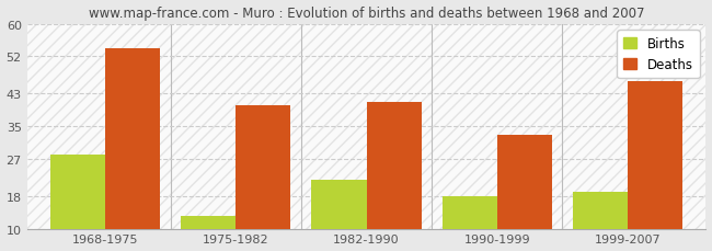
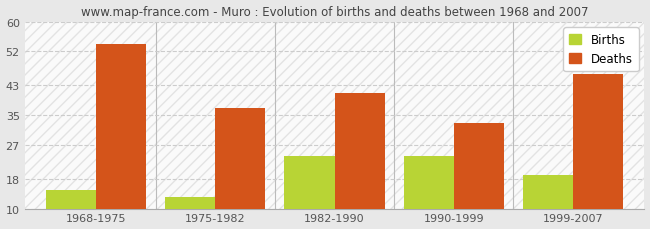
Births/1968-1975: 28 -> 15
Deaths/1975-1982: 40 -> 37
Births/1982-1990: 22 -> 24
Births/1990-1999: 18 -> 24
